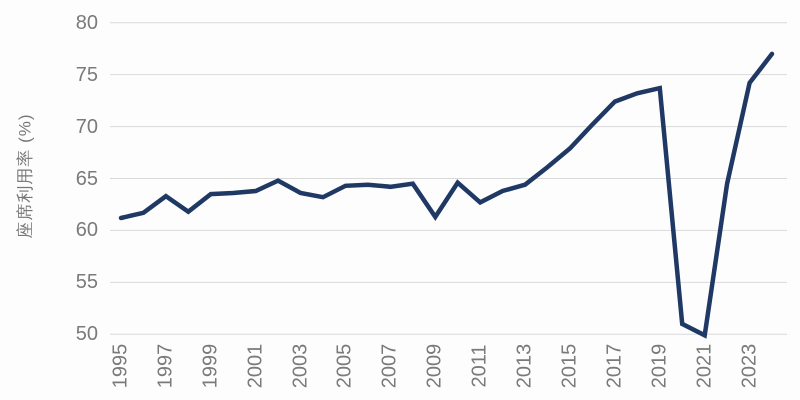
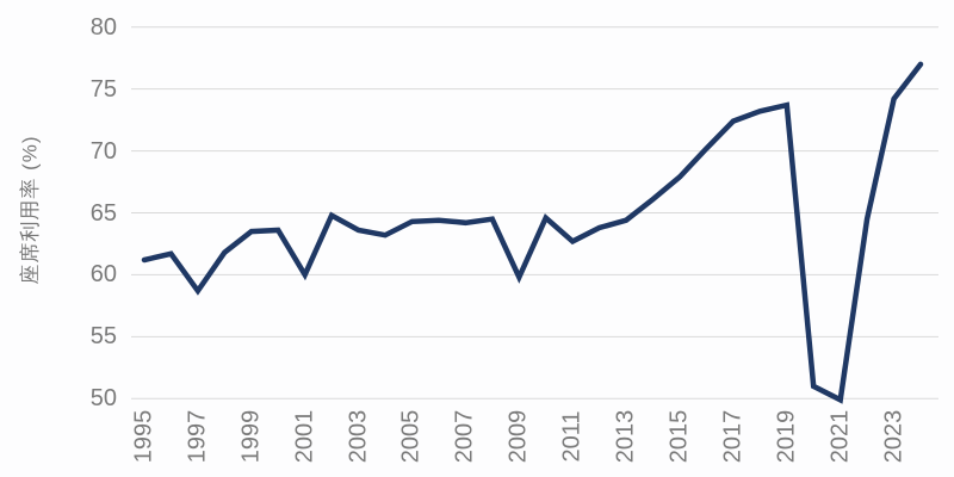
1997: 63.3 -> 58.7
2001: 63.8 -> 60.0
2009: 61.3 -> 59.8
